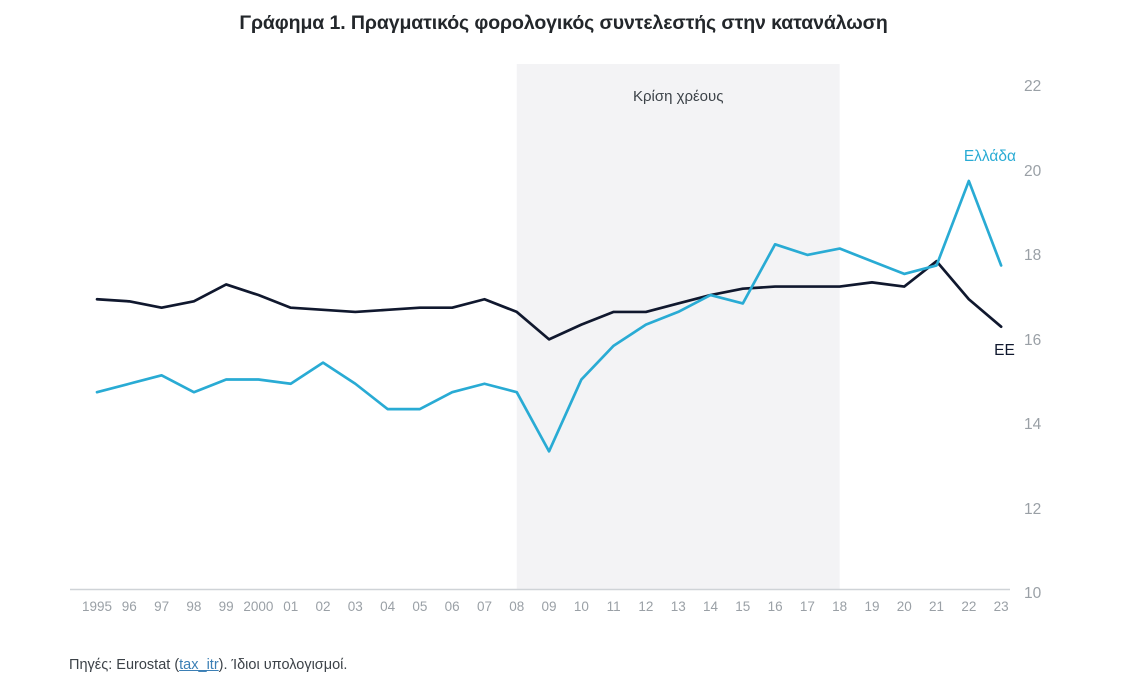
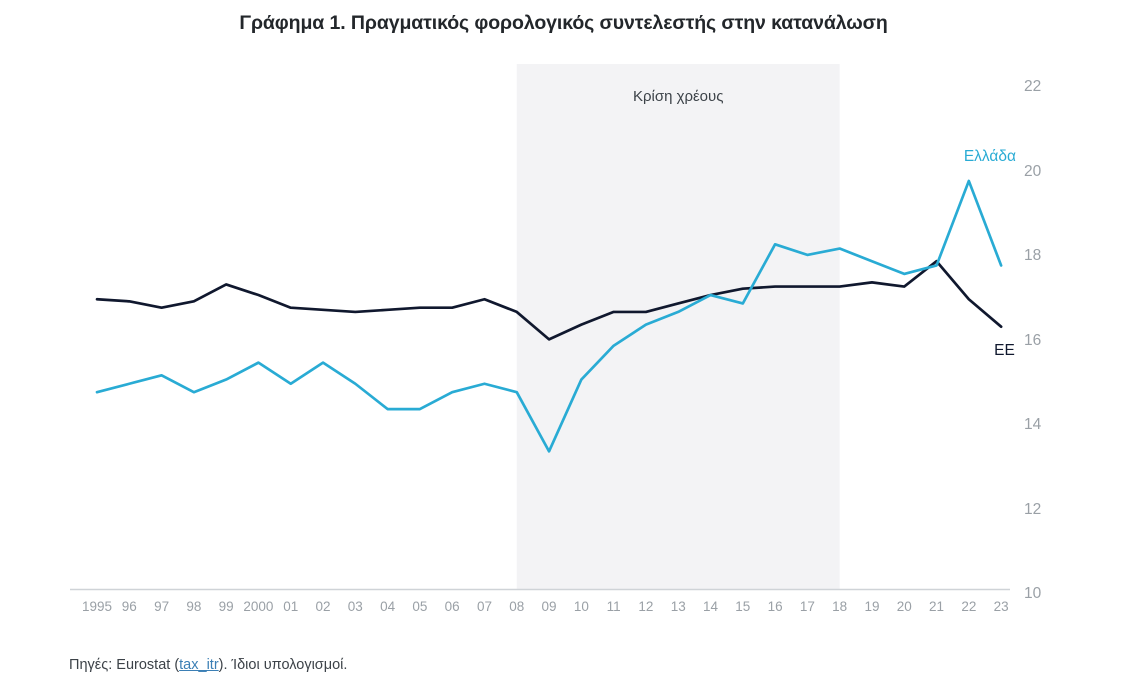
Ελλάδα/2000: 15.1 -> 15.5
